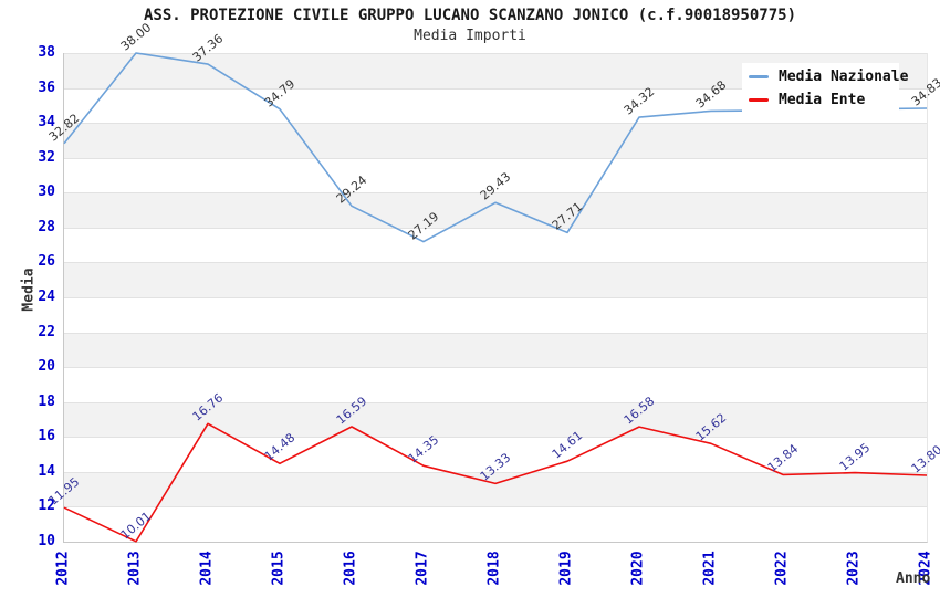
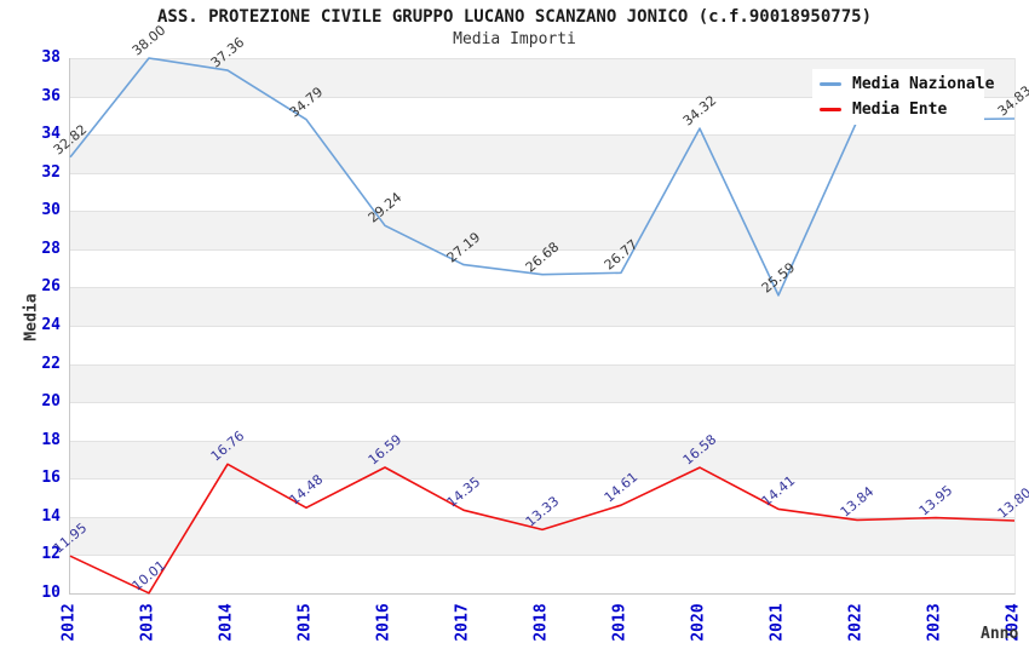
Media Nazionale/2018: 29.43 -> 26.68
Media Nazionale/2019: 27.71 -> 26.77
Media Nazionale/2021: 34.68 -> 25.59
Media Ente/2021: 15.62 -> 14.41
